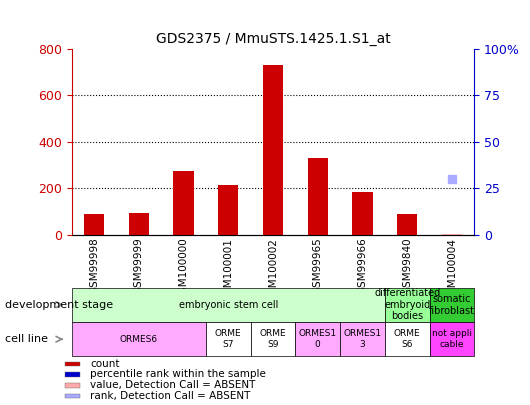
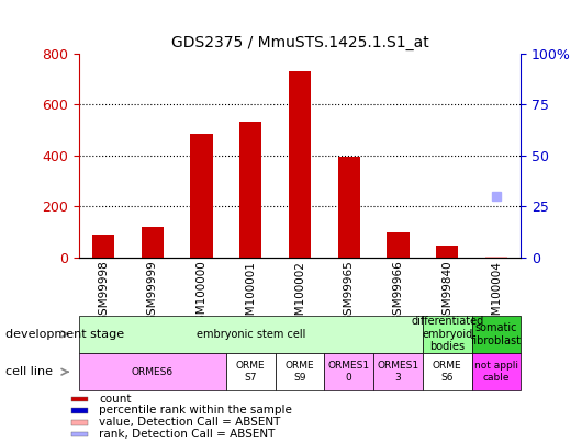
GSM99999: 95 -> 120
GSM100000: 275 -> 485
GSM100001: 215 -> 530
GSM99965: 330 -> 395
GSM99966: 185 -> 100
GSM99840: 90 -> 45
